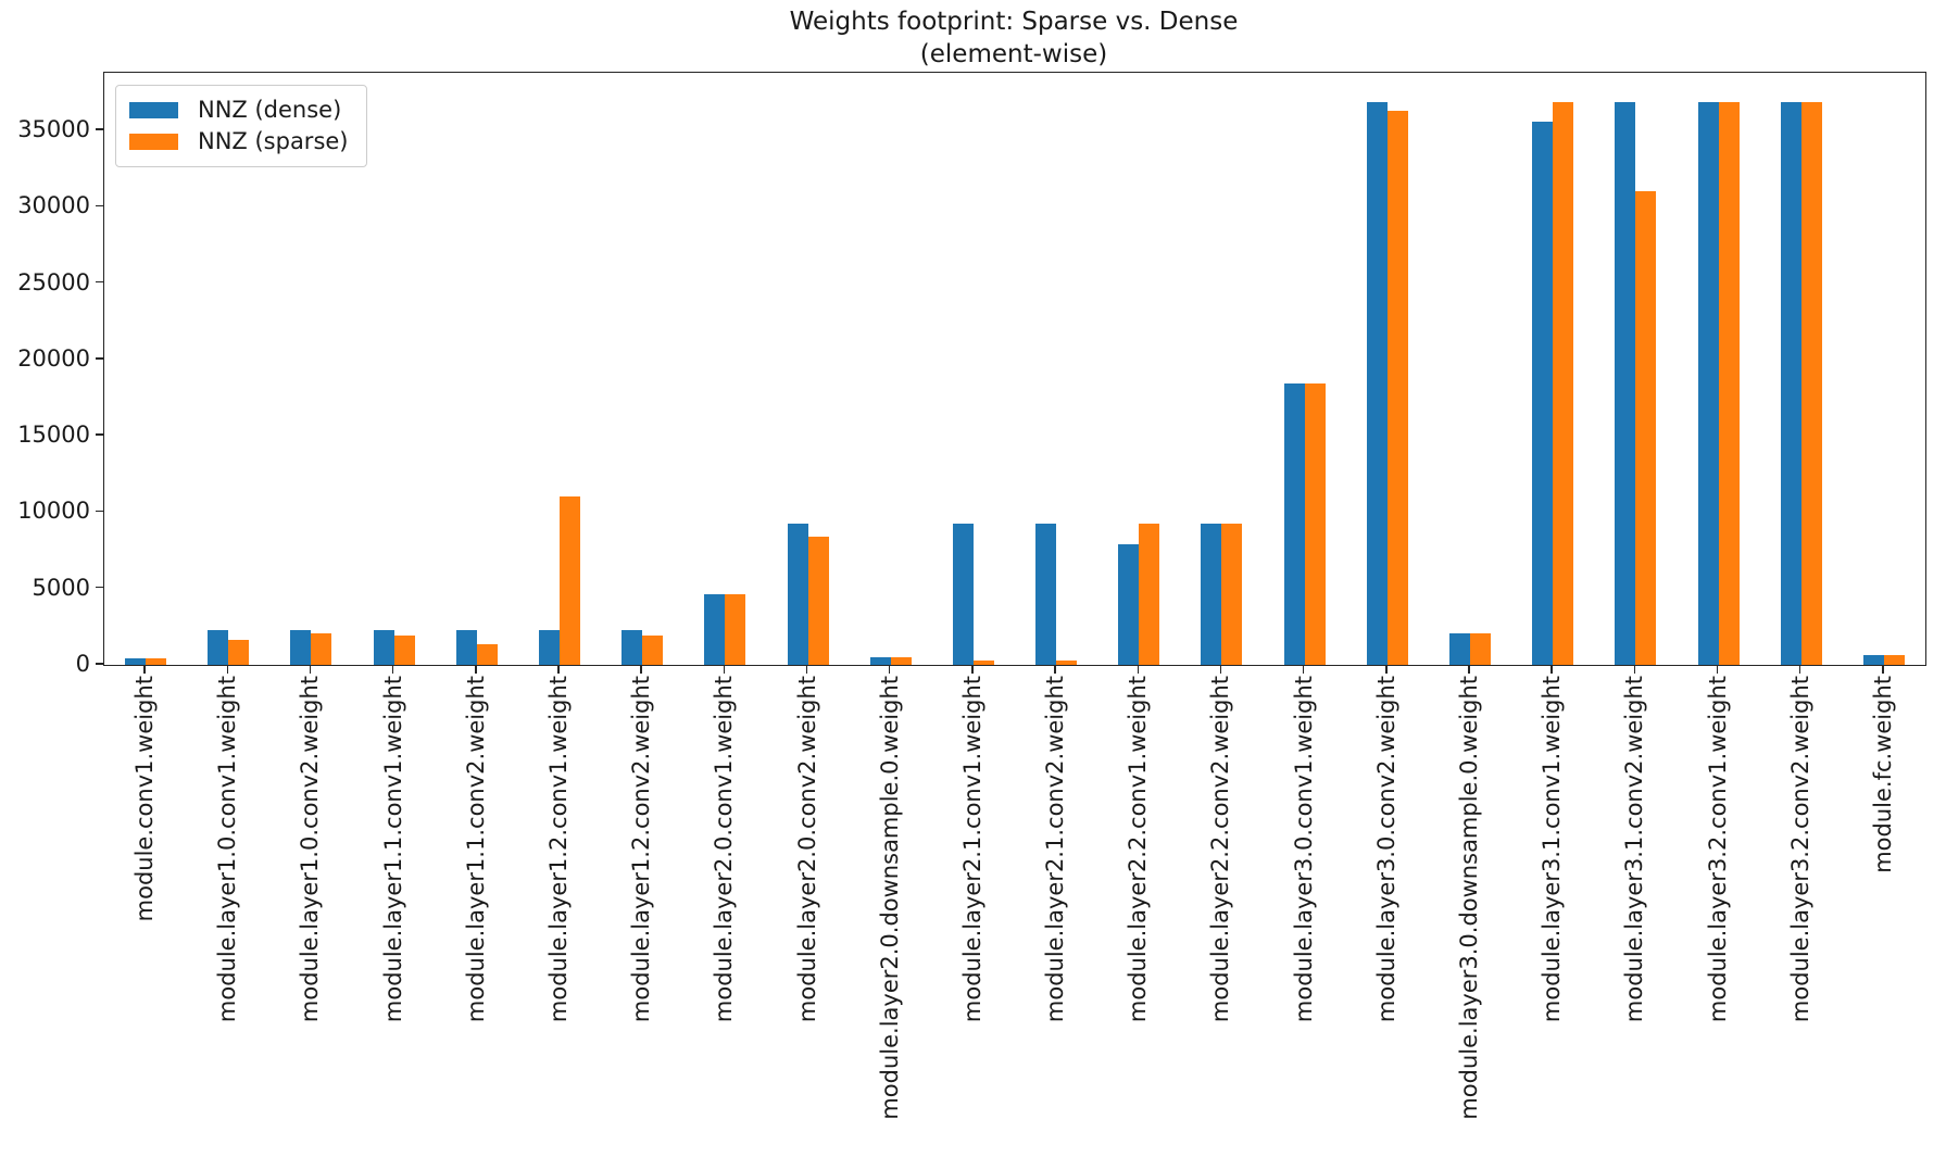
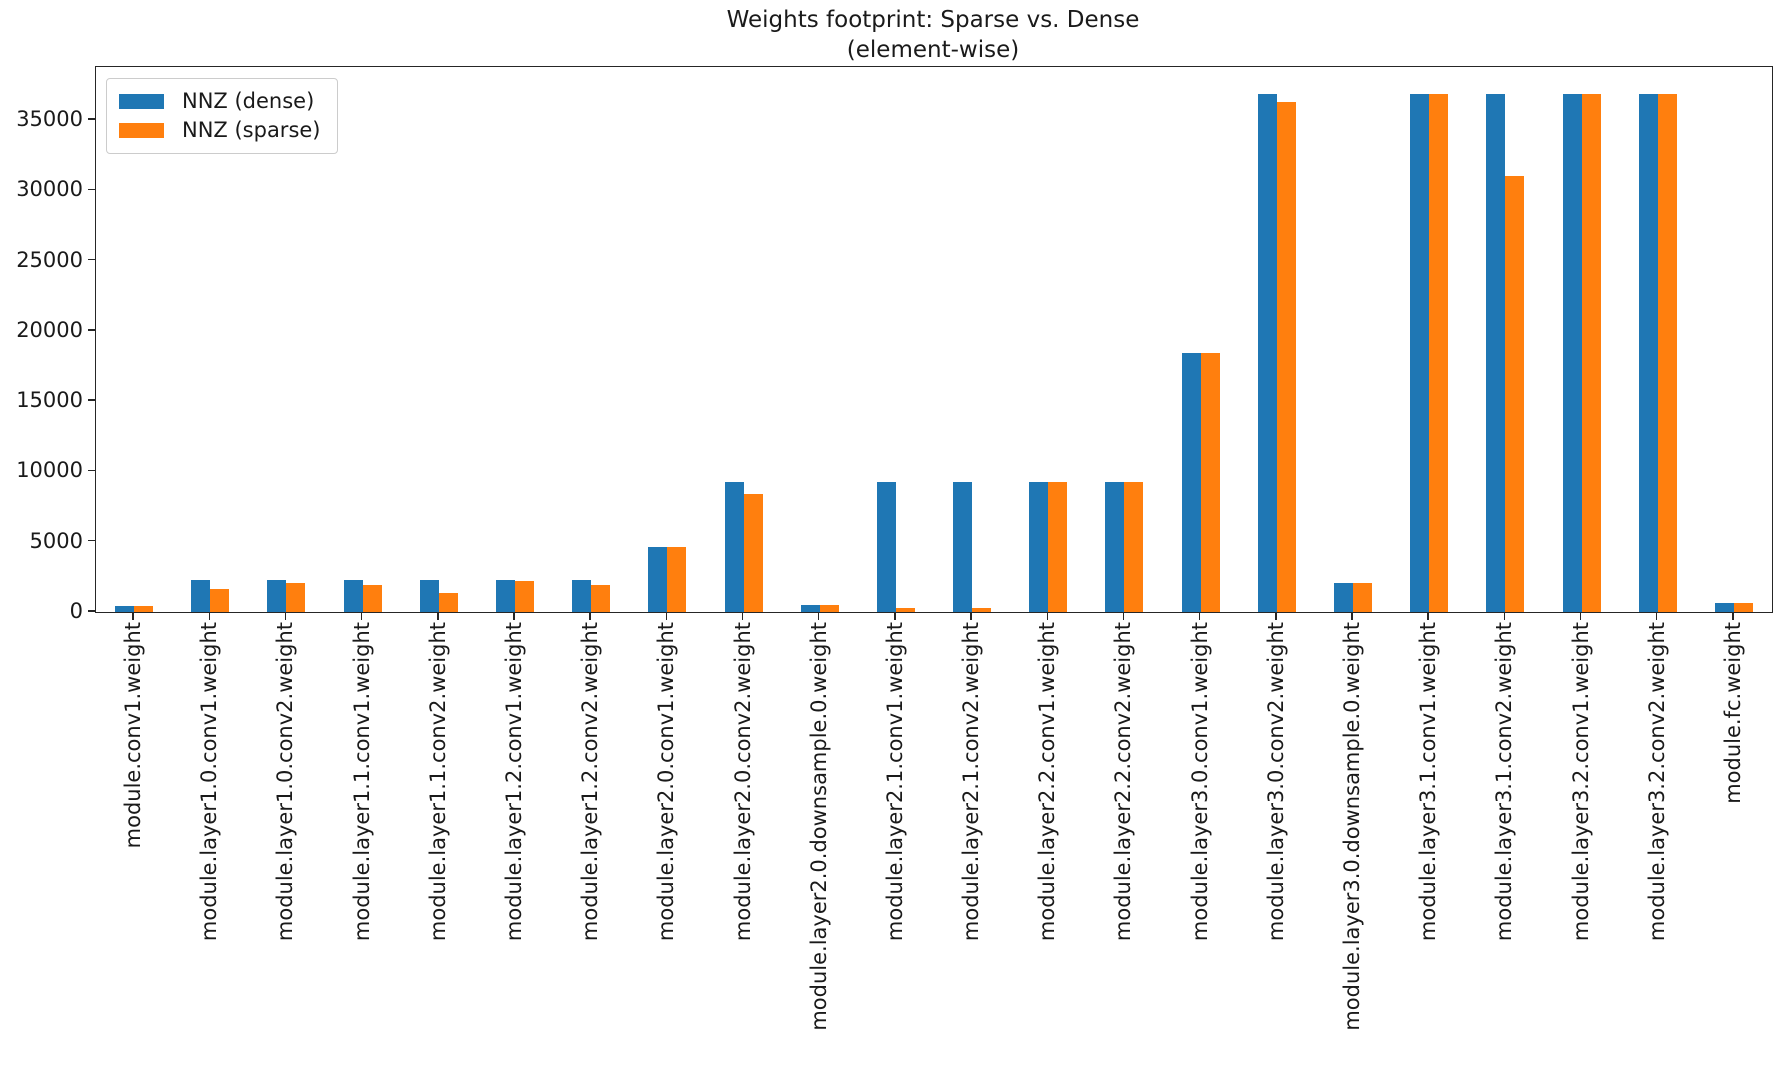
NNZ (sparse)/module.layer1.2.conv1.weight: 11000 -> 2200
NNZ (dense)/module.layer2.2.conv1.weight: 7900 -> 9200
NNZ (dense)/module.layer3.1.conv1.weight: 35600 -> 36900
